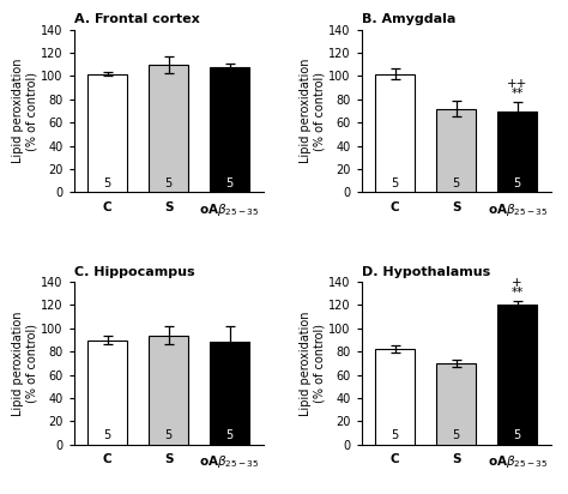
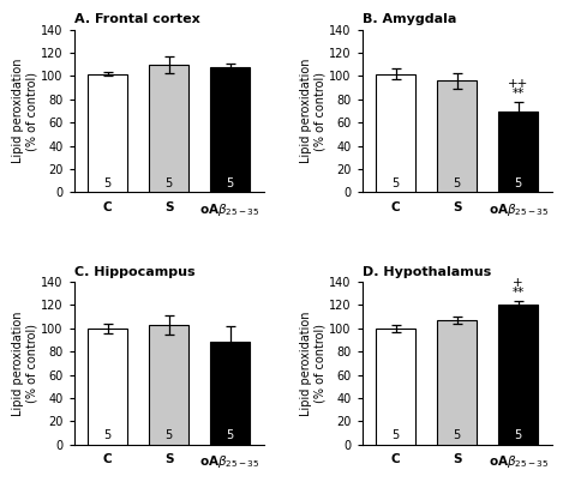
B. Amygdala/S: 72 -> 96
C. Hippocampus/C: 90 -> 100
C. Hippocampus/S: 94 -> 103
D. Hypothalamus/C: 82 -> 100
D. Hypothalamus/S: 70 -> 107
